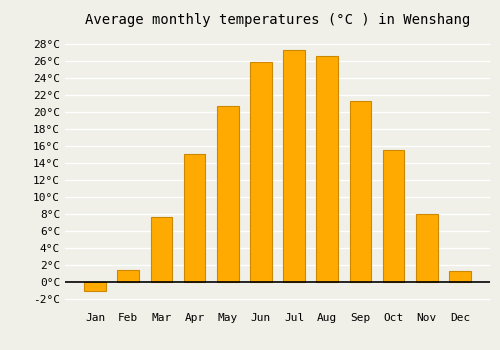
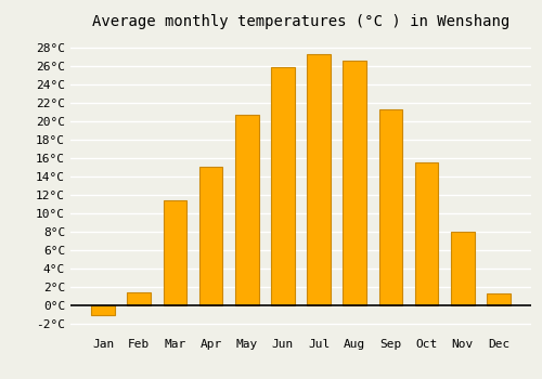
Mar: 7.7°C -> 11.4°C
